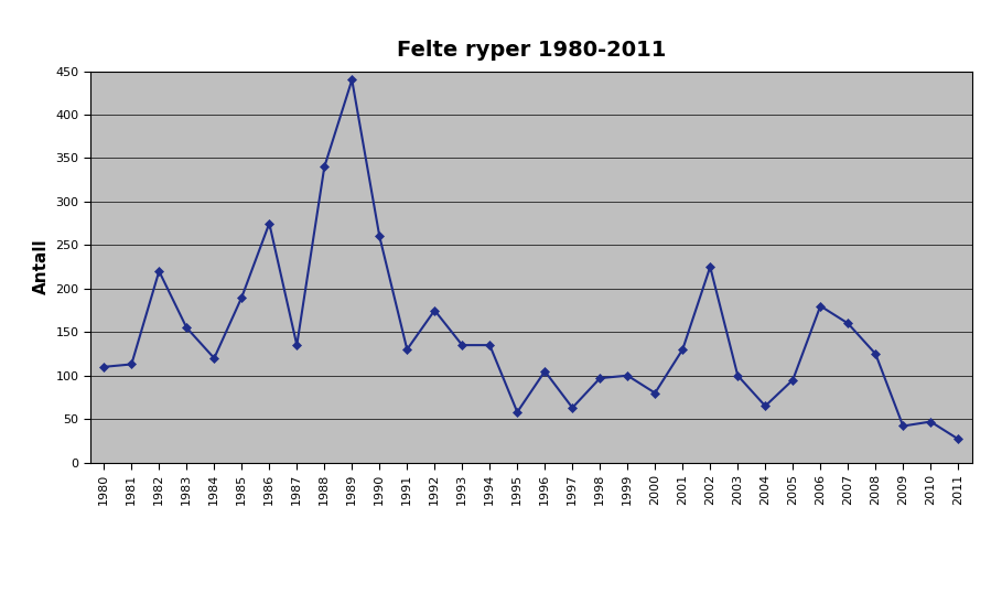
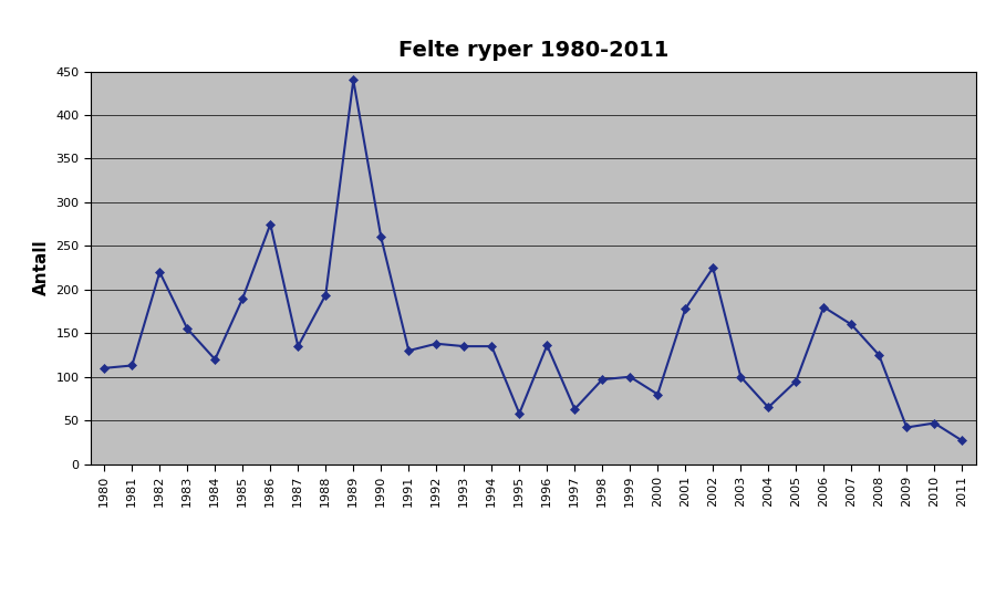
1988: 340 -> 194
1992: 175 -> 138
1996: 105 -> 136
2001: 130 -> 178
